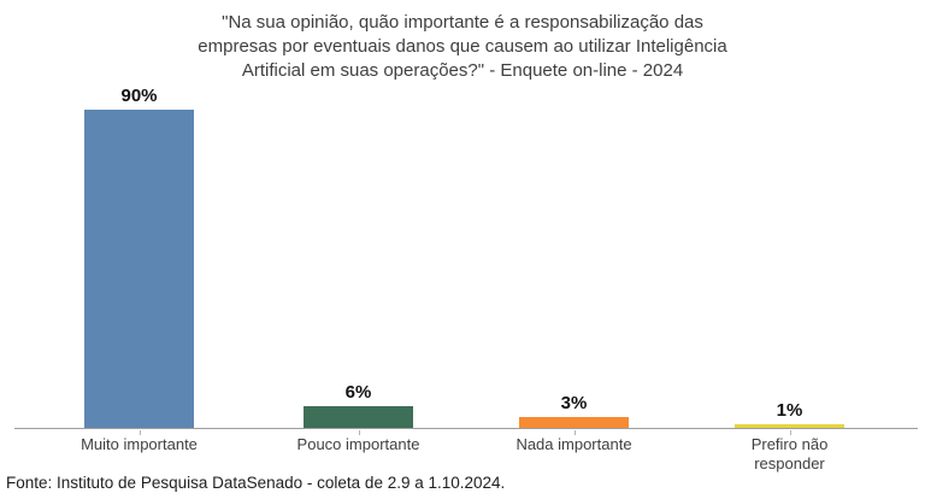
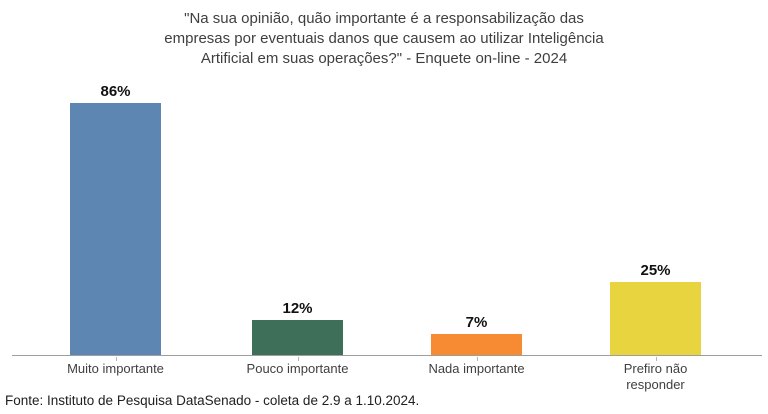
Muito importante: 90% -> 86%
Pouco importante: 6% -> 12%
Nada importante: 3% -> 7%
Prefiro não responder: 1% -> 25%
